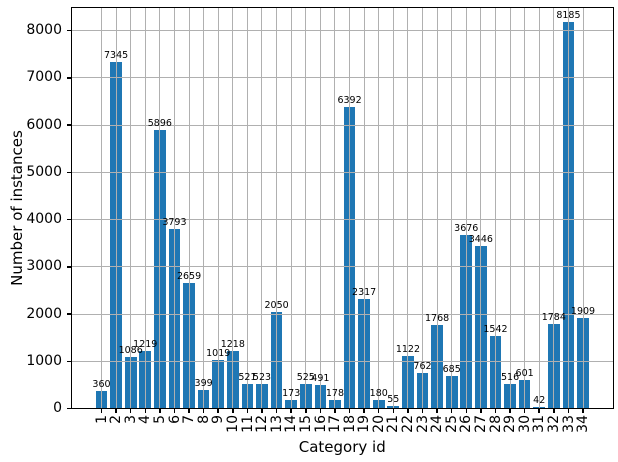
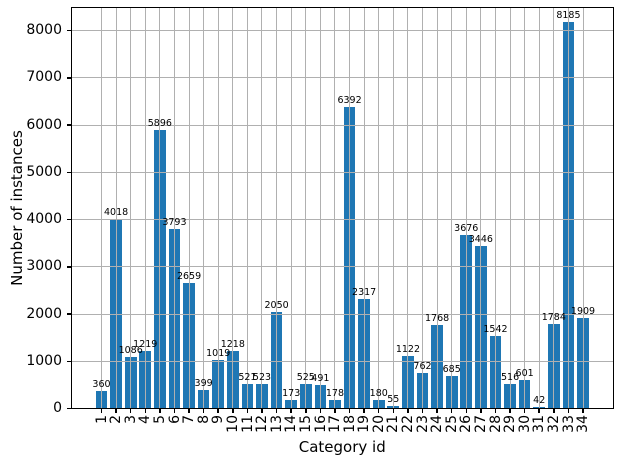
2: 7345 -> 4018
